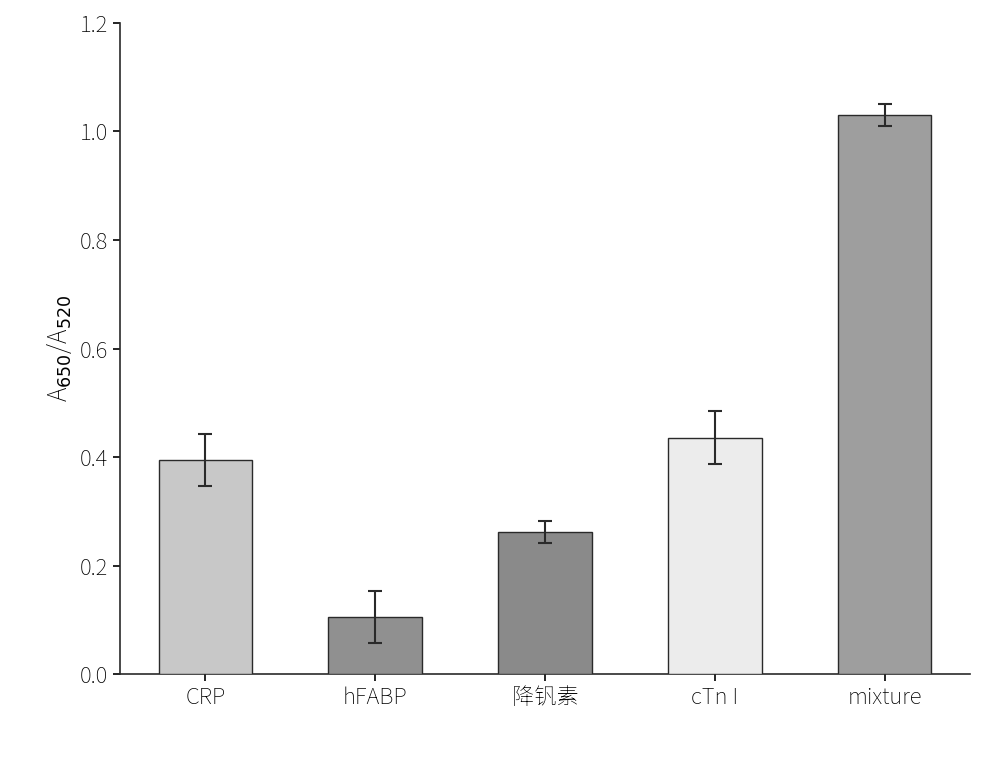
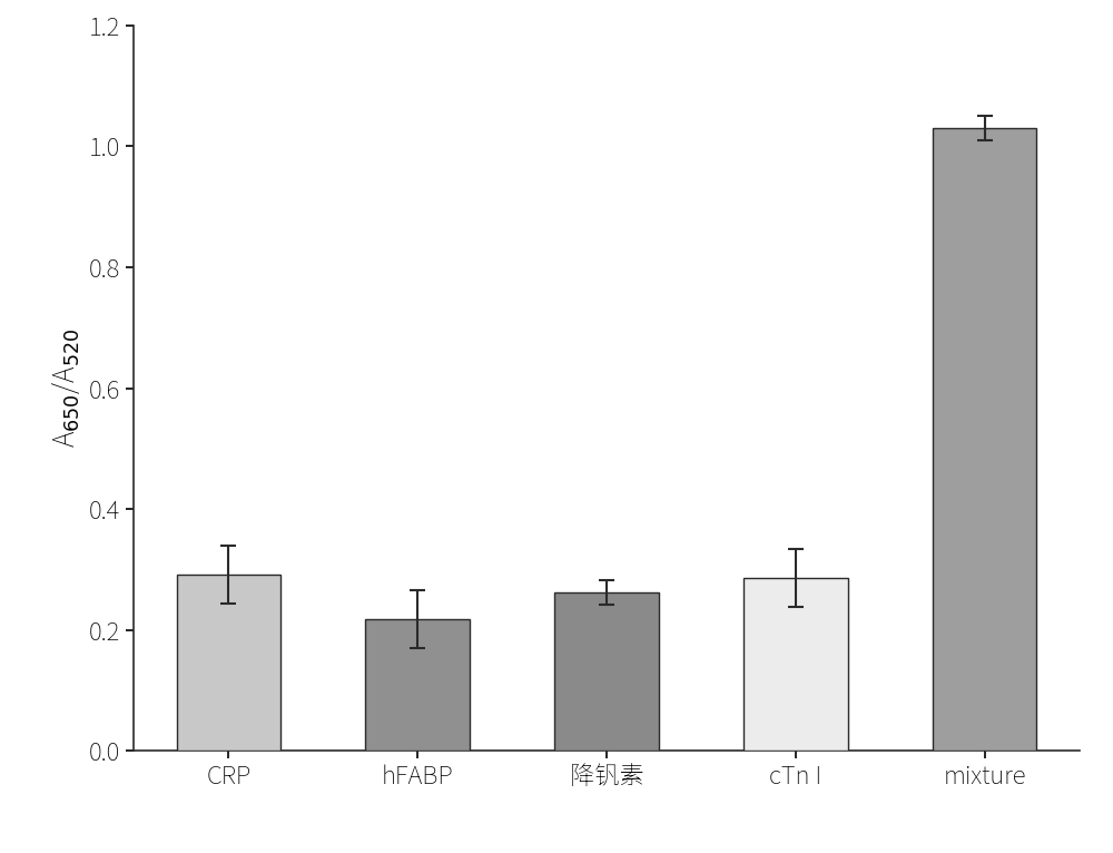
CRP: 0.394 -> 0.292
hFABP: 0.106 -> 0.217
cTn I: 0.436 -> 0.285
